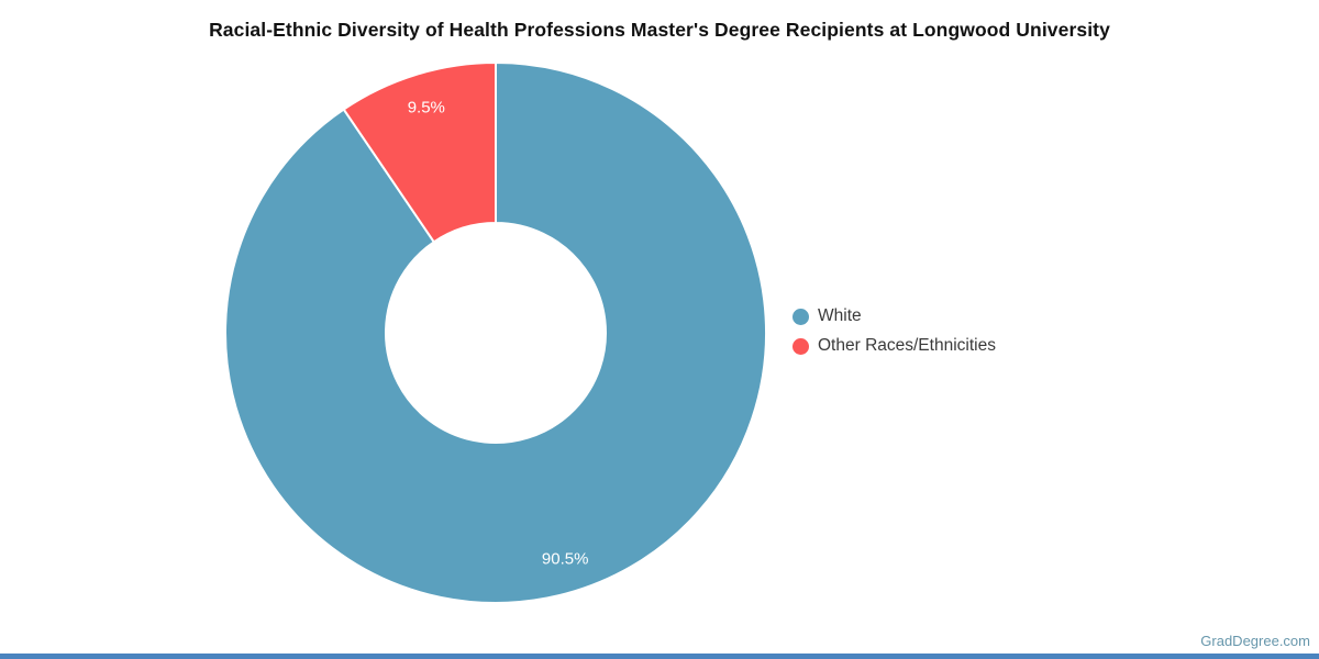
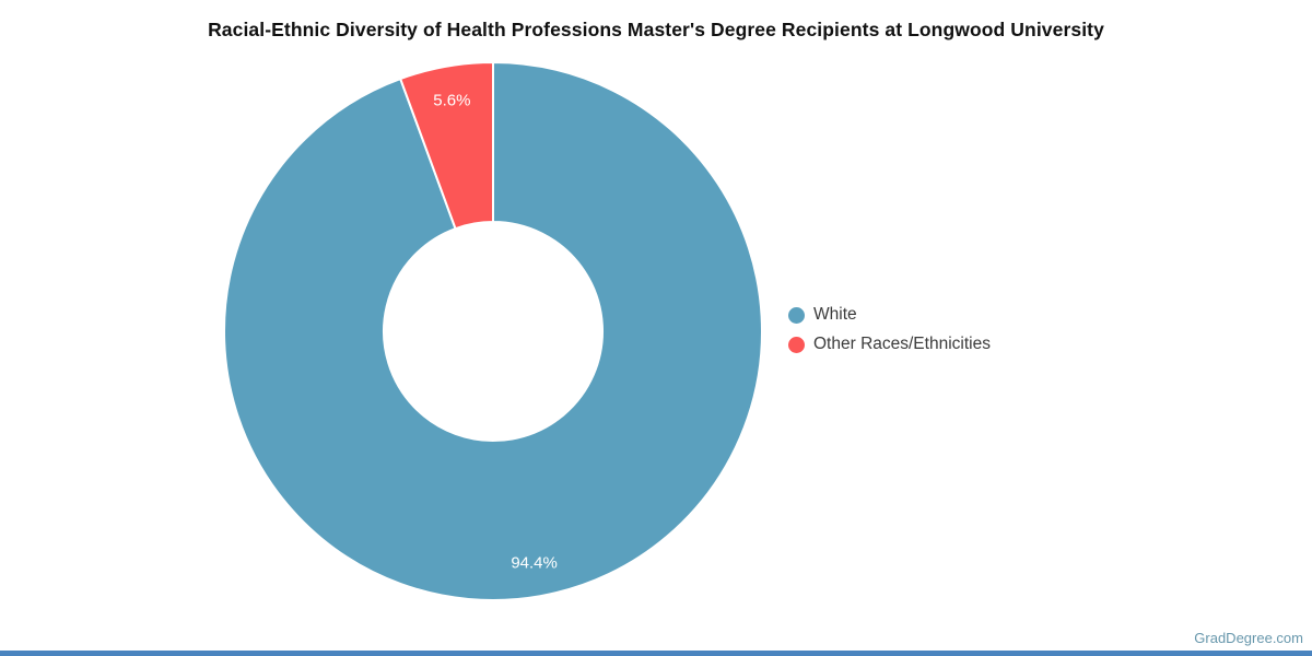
White: 90.5% -> 94.4%
Other Races/Ethnicities: 9.5% -> 5.6%
